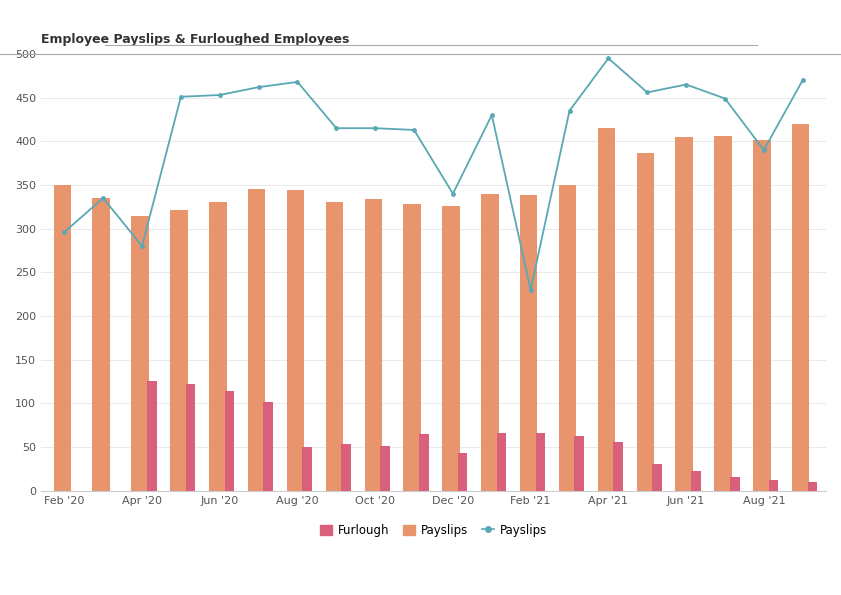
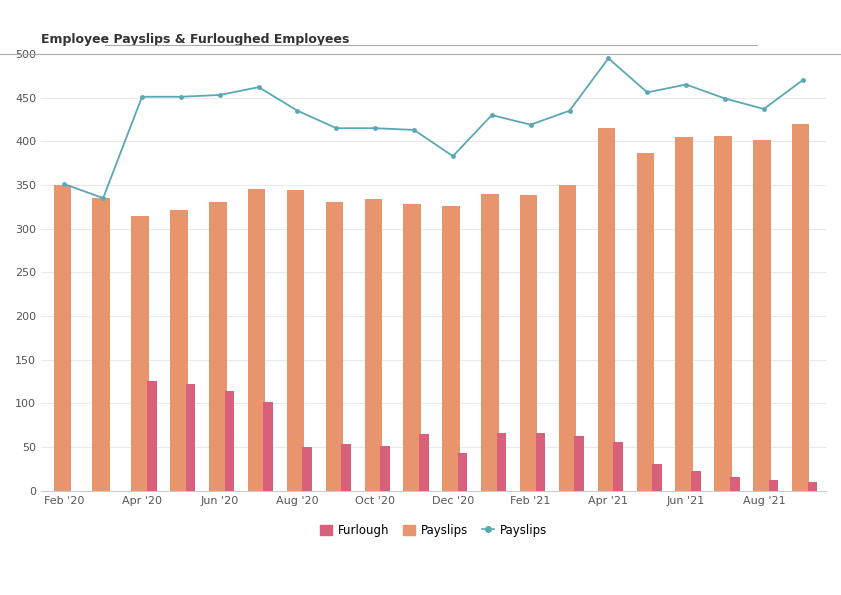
Payslips/Feb '20: 296 -> 351
Payslips/Apr '20: 280 -> 451
Payslips/Aug '20: 468 -> 435
Payslips/Dec '20: 340 -> 383
Payslips/Feb '21: 230 -> 419
Payslips/Aug '21: 390 -> 437
